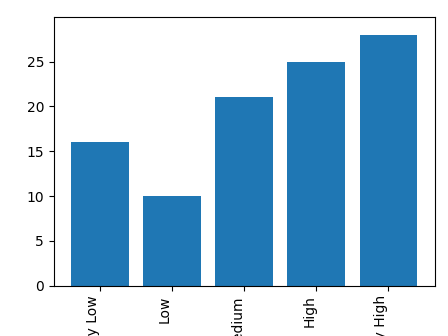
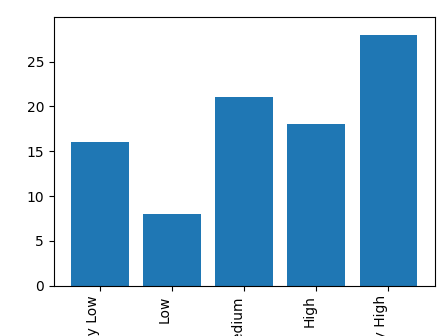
Low: 10 -> 8
High: 25 -> 18
